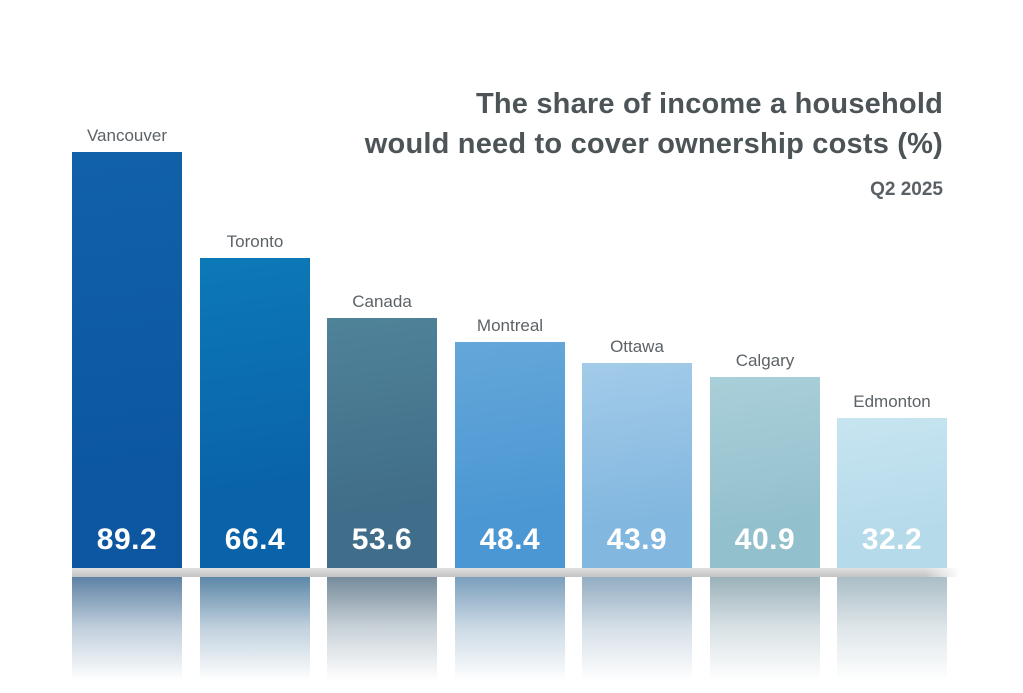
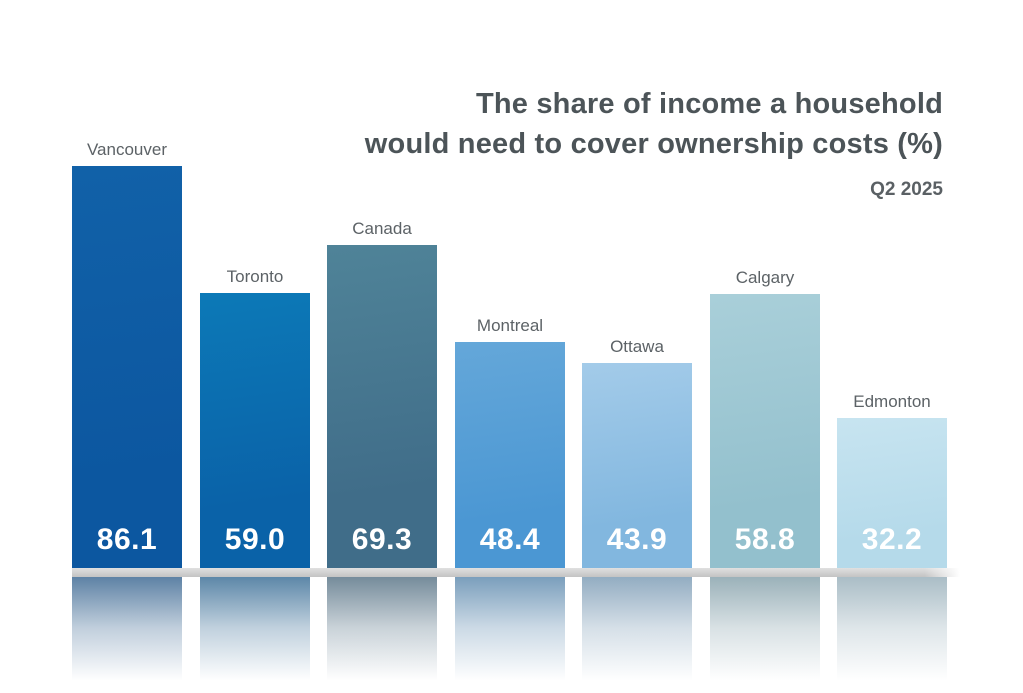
Vancouver: 89.2 -> 86.1
Toronto: 66.4 -> 59.0
Canada: 53.6 -> 69.3
Calgary: 40.9 -> 58.8
